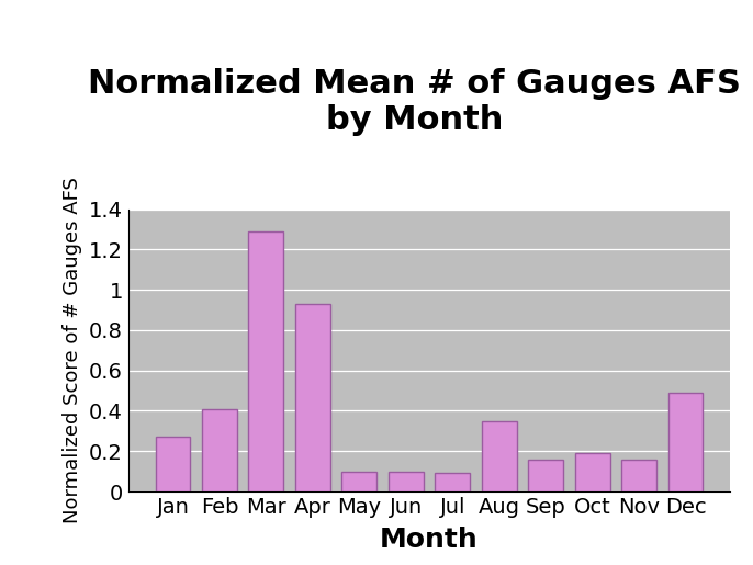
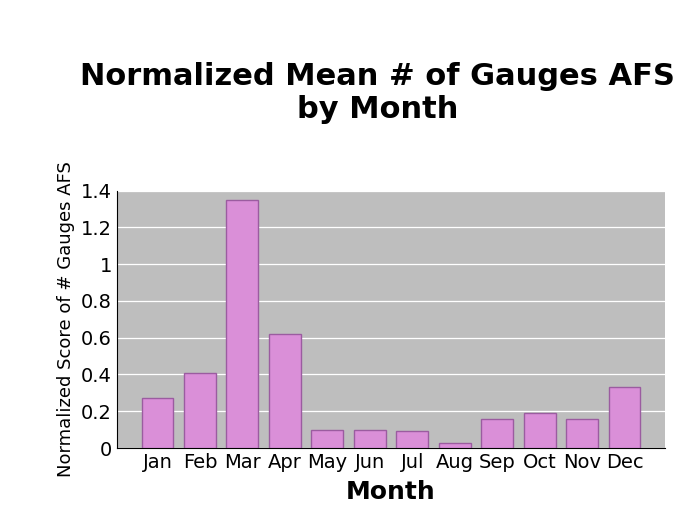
Mar: 1.29 -> 1.35
Apr: 0.93 -> 0.62
Aug: 0.35 -> 0.03
Dec: 0.49 -> 0.33
